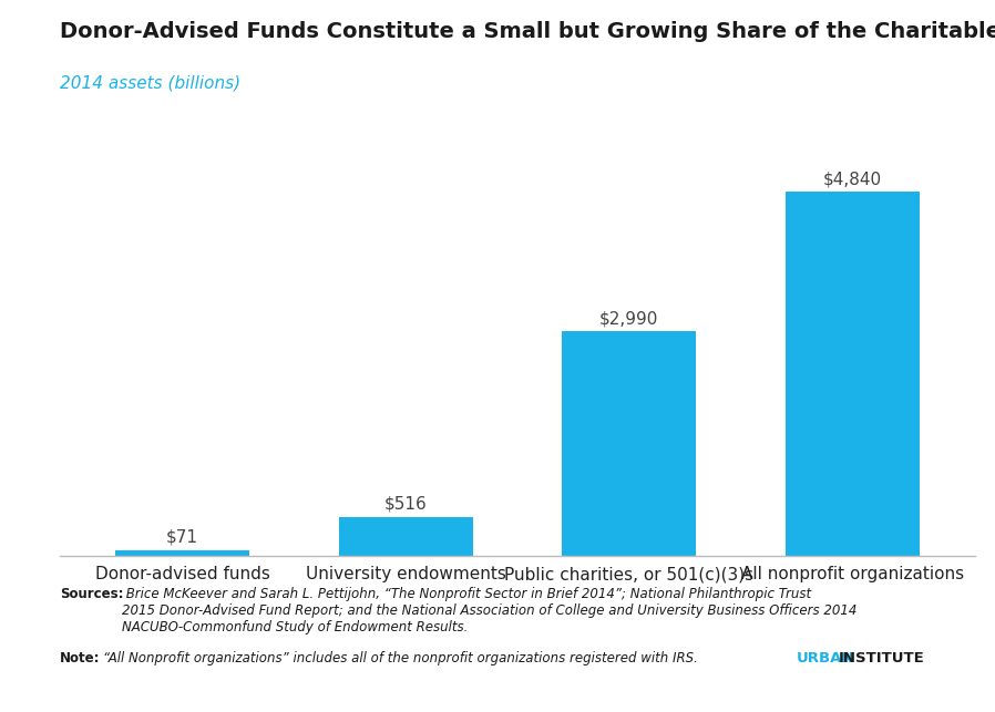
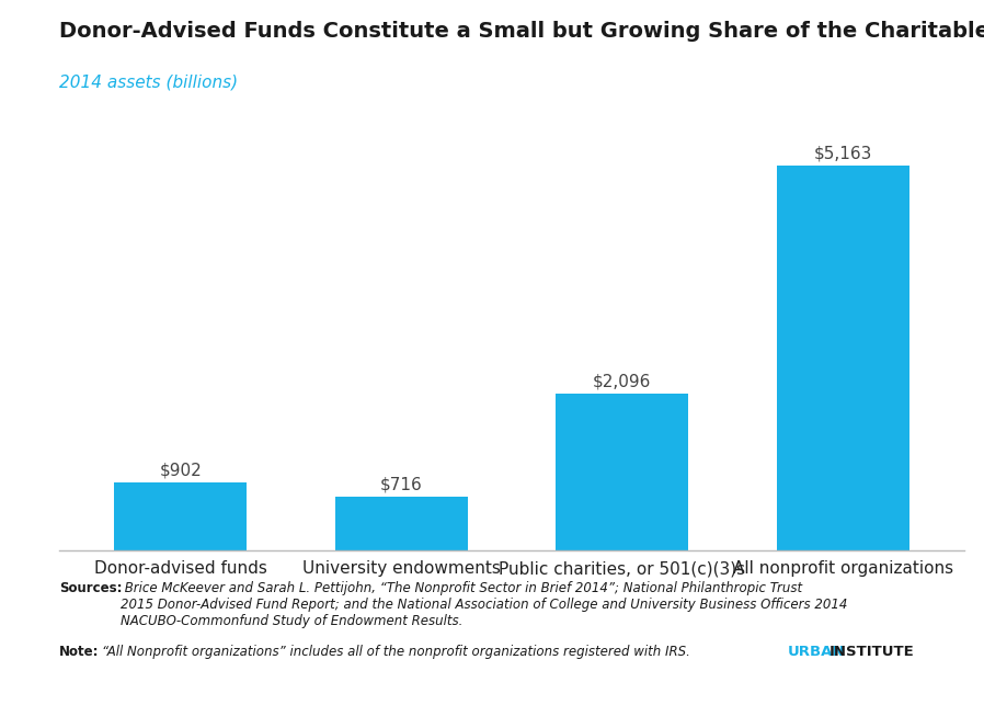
Donor-advised funds: $71 -> $902
University endowments: $516 -> $716
Public charities, or 501(c)(3)s: $2,990 -> $2,096
All nonprofit organizations: $4,840 -> $5,163
